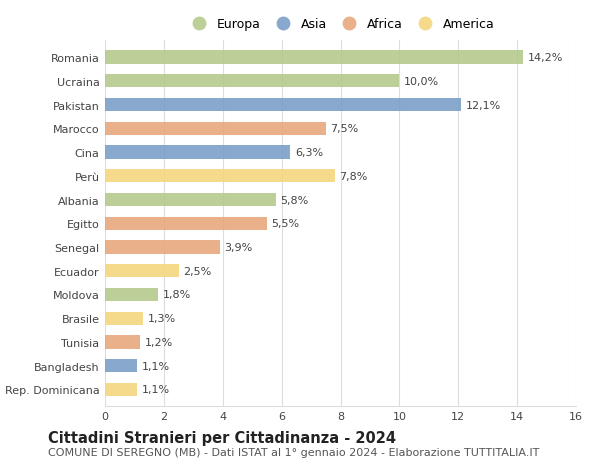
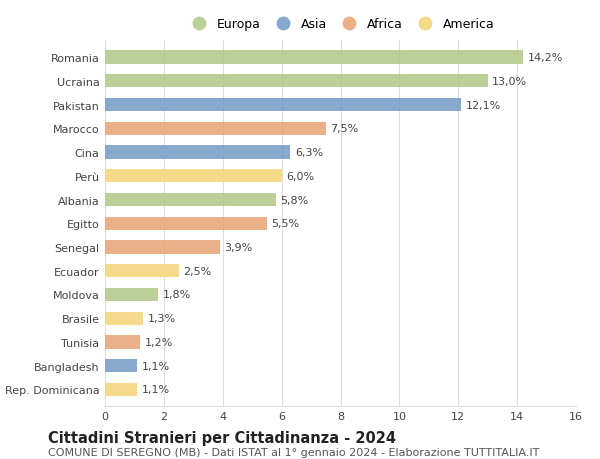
Ucraina: 10,0% -> 13,0%
Perù: 7,8% -> 6,0%
